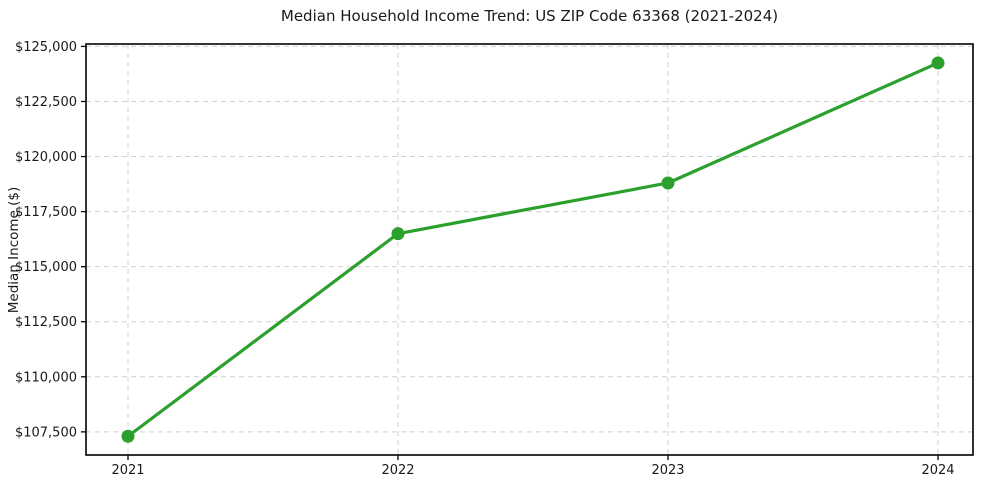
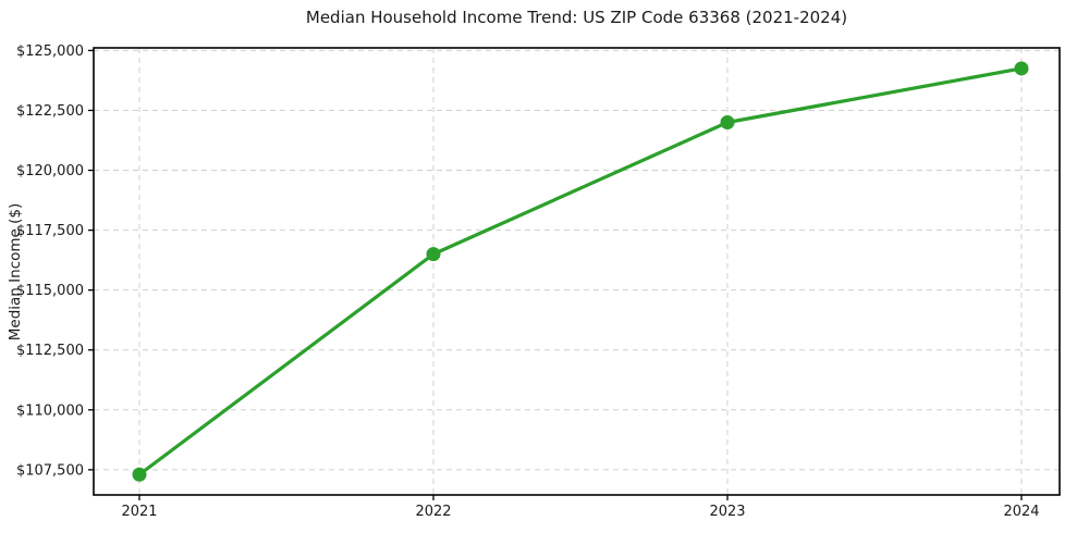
2023: $118800 -> $122000
